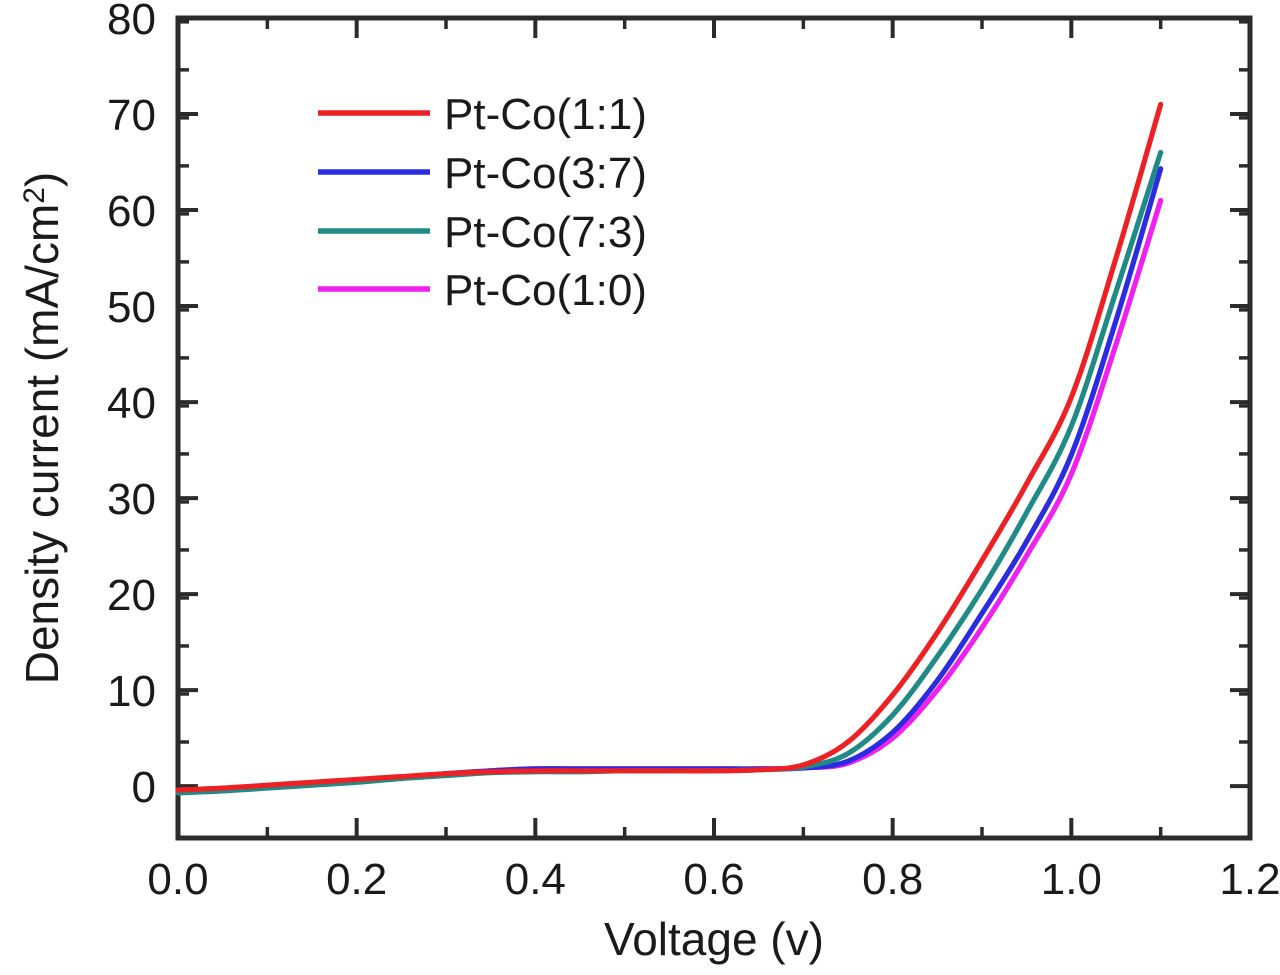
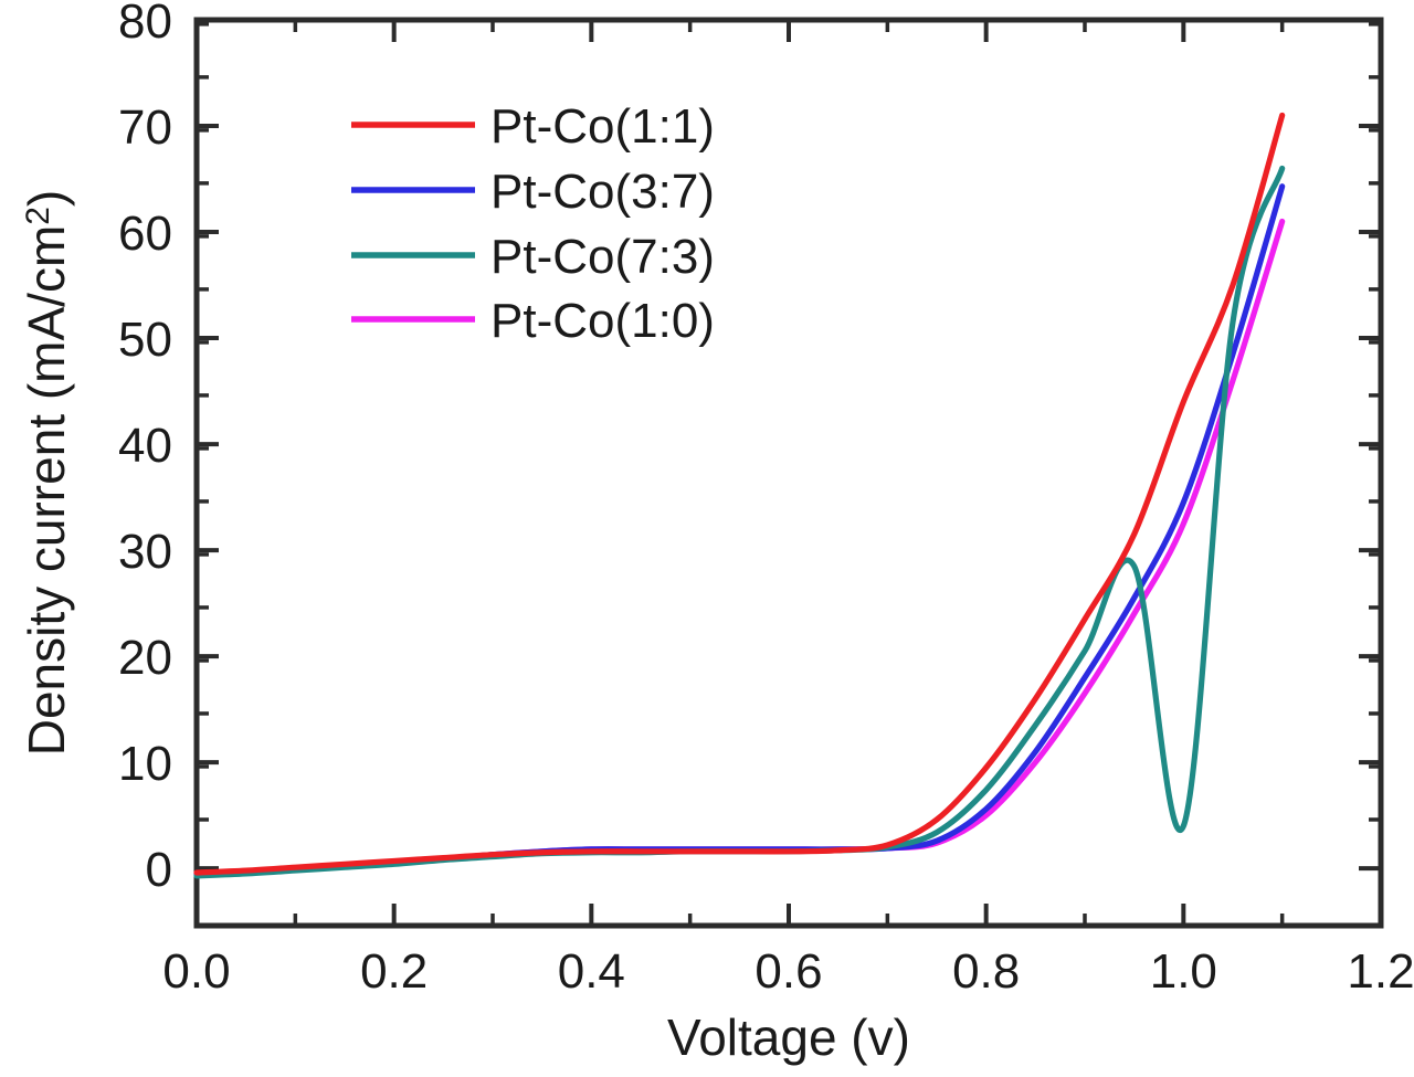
Pt-Co(1:1)/1.0: 40 -> 44
Pt-Co(7:3)/1.0: 38 -> 4
